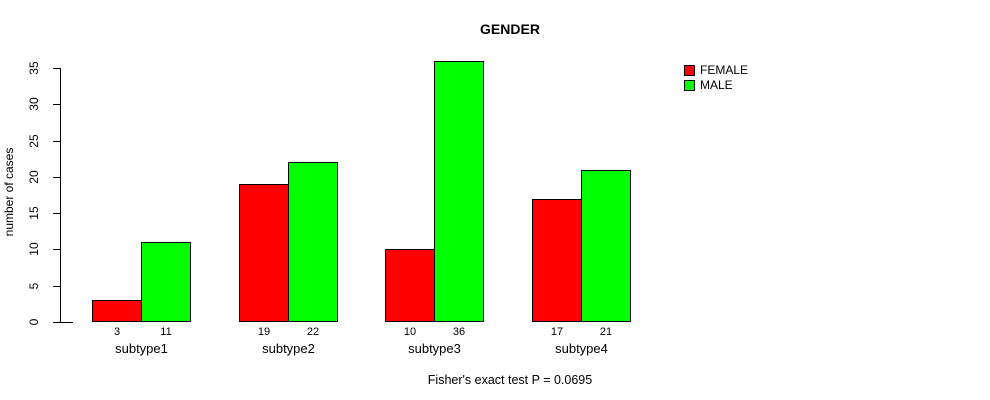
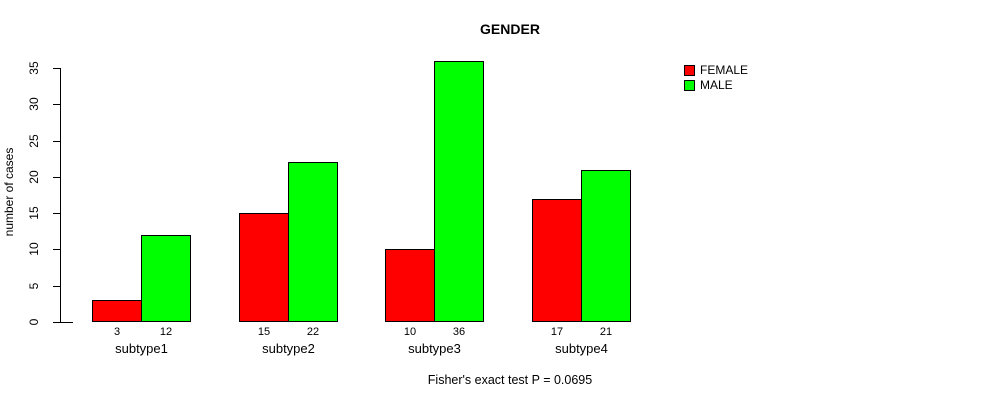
MALE/subtype1: 11 -> 12
FEMALE/subtype2: 19 -> 15
